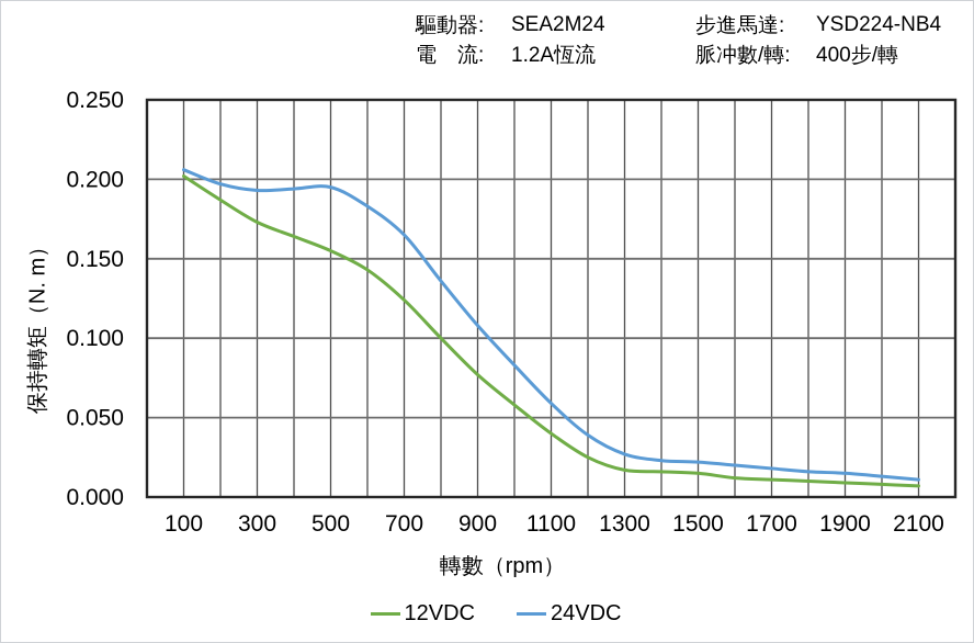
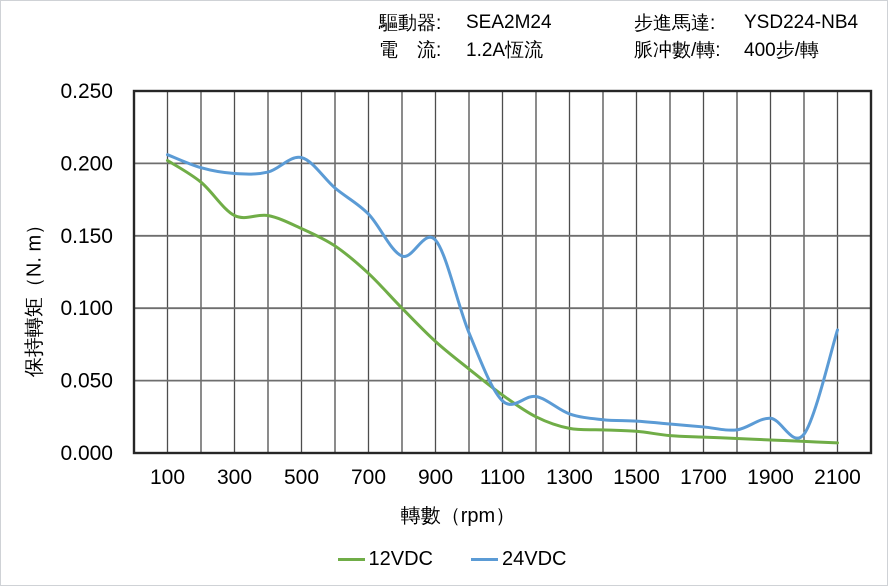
12VDC/300: 0.173 -> 0.164
24VDC/500: 0.195 -> 0.204
24VDC/900: 0.108 -> 0.147
24VDC/1100: 0.059 -> 0.036
24VDC/1900: 0.015 -> 0.024
24VDC/2100: 0.011 -> 0.085
